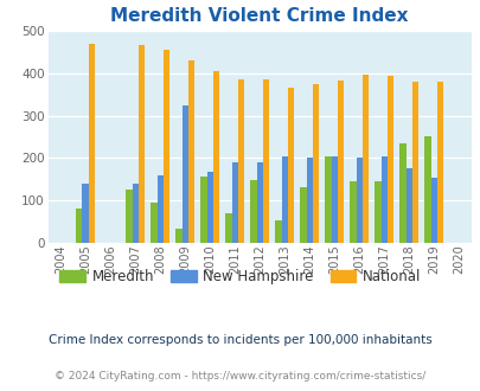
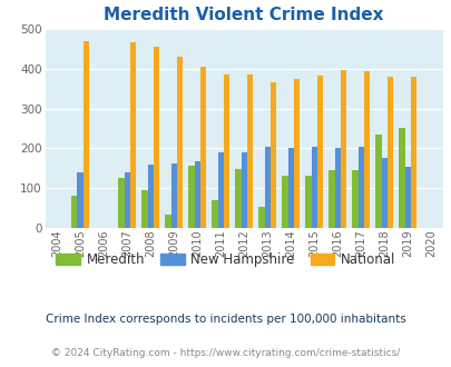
New Hampshire/2009: 325 -> 163
Meredith/2015: 205 -> 130
